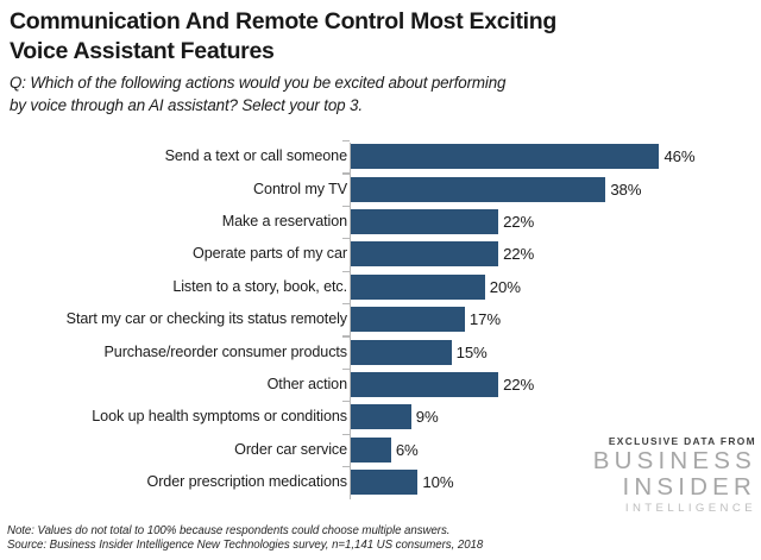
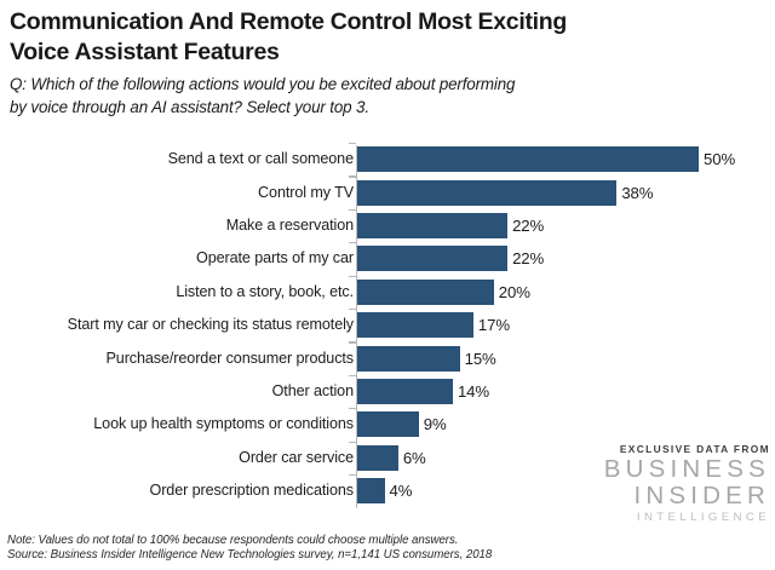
Send a text or call someone: 46% -> 50%
Other action: 22% -> 14%
Order prescription medications: 10% -> 4%
